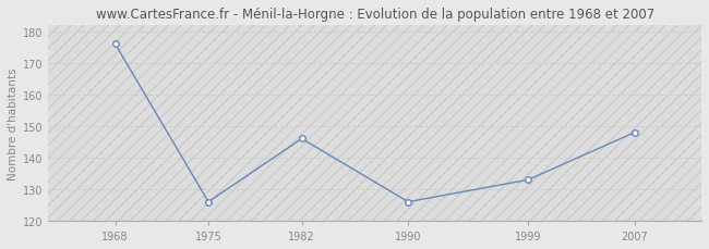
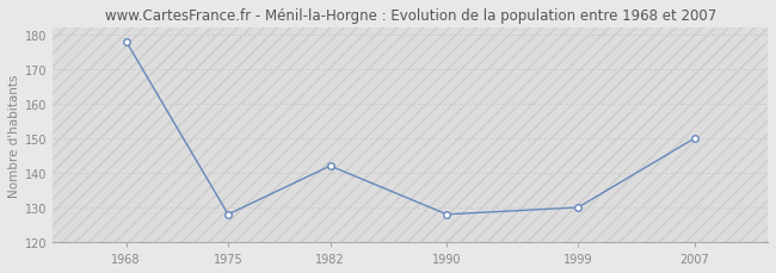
1968: 176 -> 178
1975: 126 -> 128
1982: 146 -> 142
1990: 126 -> 128
1999: 133 -> 130
2007: 148 -> 150
